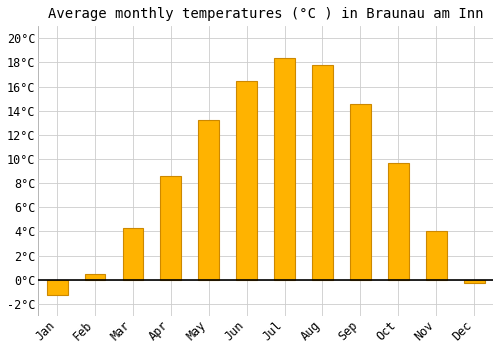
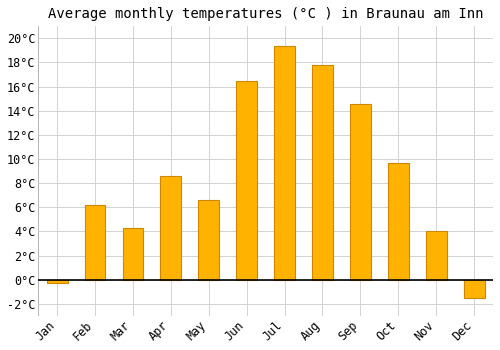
Jan: -1.3°C -> -0.3°C
Feb: 0.5°C -> 6.2°C
May: 13.2°C -> 6.6°C
Jul: 18.4°C -> 19.4°C
Dec: -0.3°C -> -1.5°C
